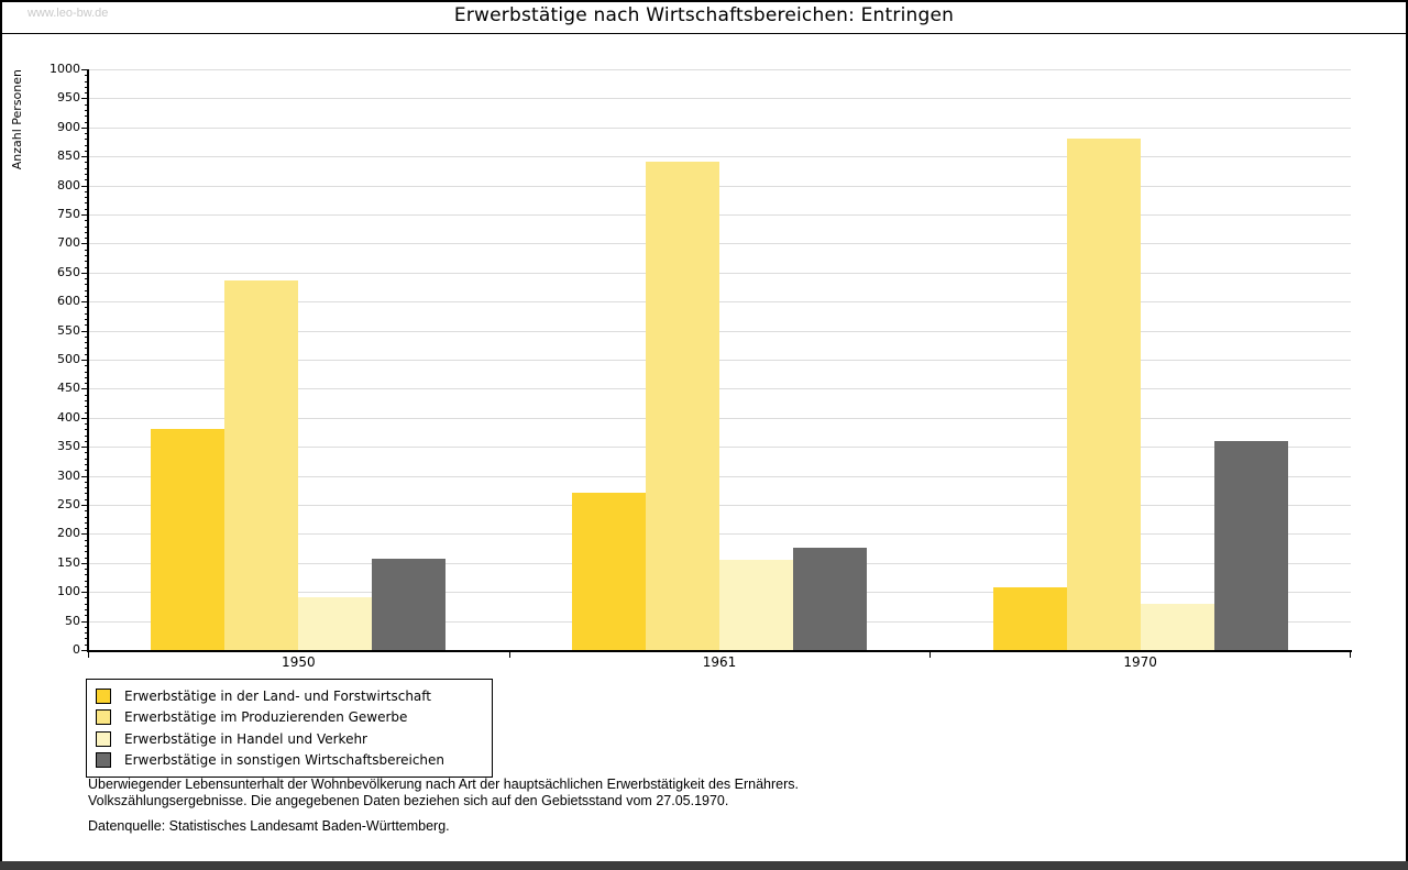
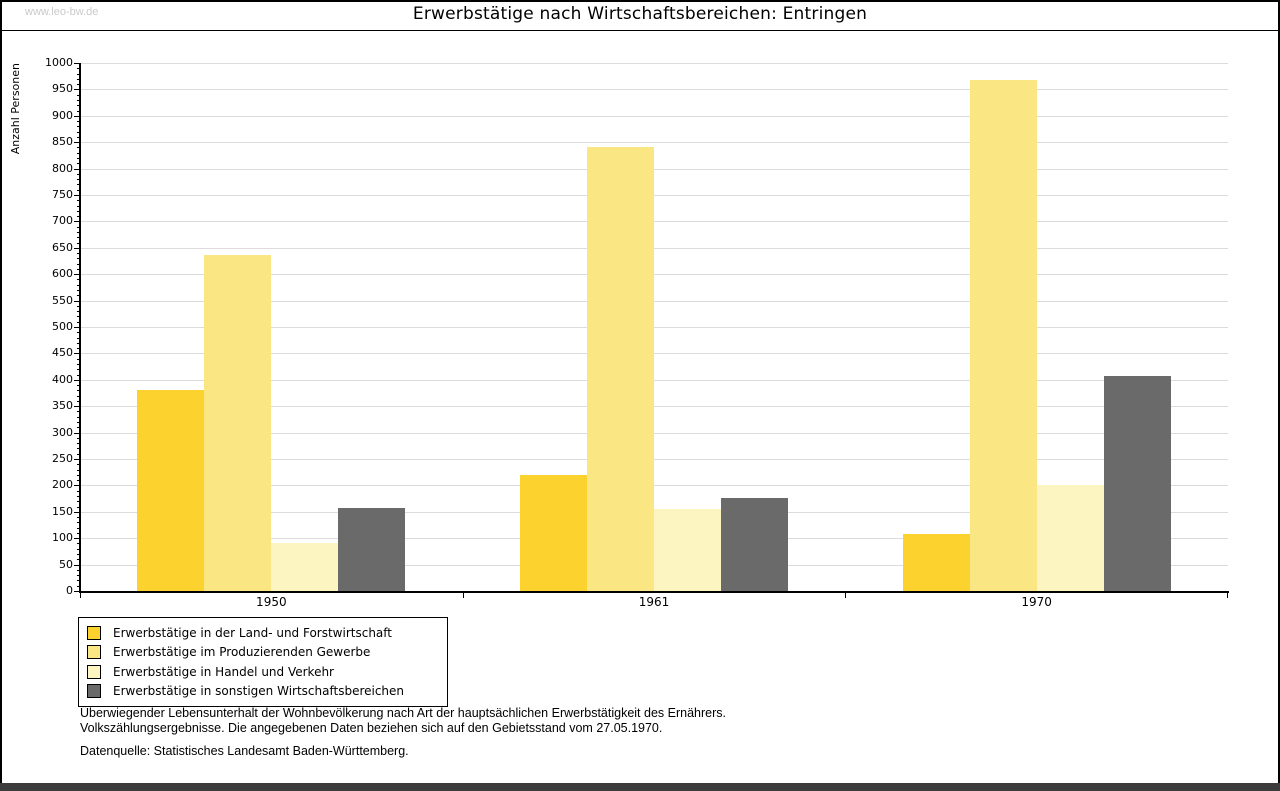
Erwerbstätige in der Land- und Forstwirtschaft/1961: 270 -> 220
Erwerbstätige im Produzierenden Gewerbe/1970: 880 -> 970
Erwerbstätige in Handel und Verkehr/1970: 80 -> 200
Erwerbstätige in sonstigen Wirtschaftsbereichen/1970: 360 -> 410
